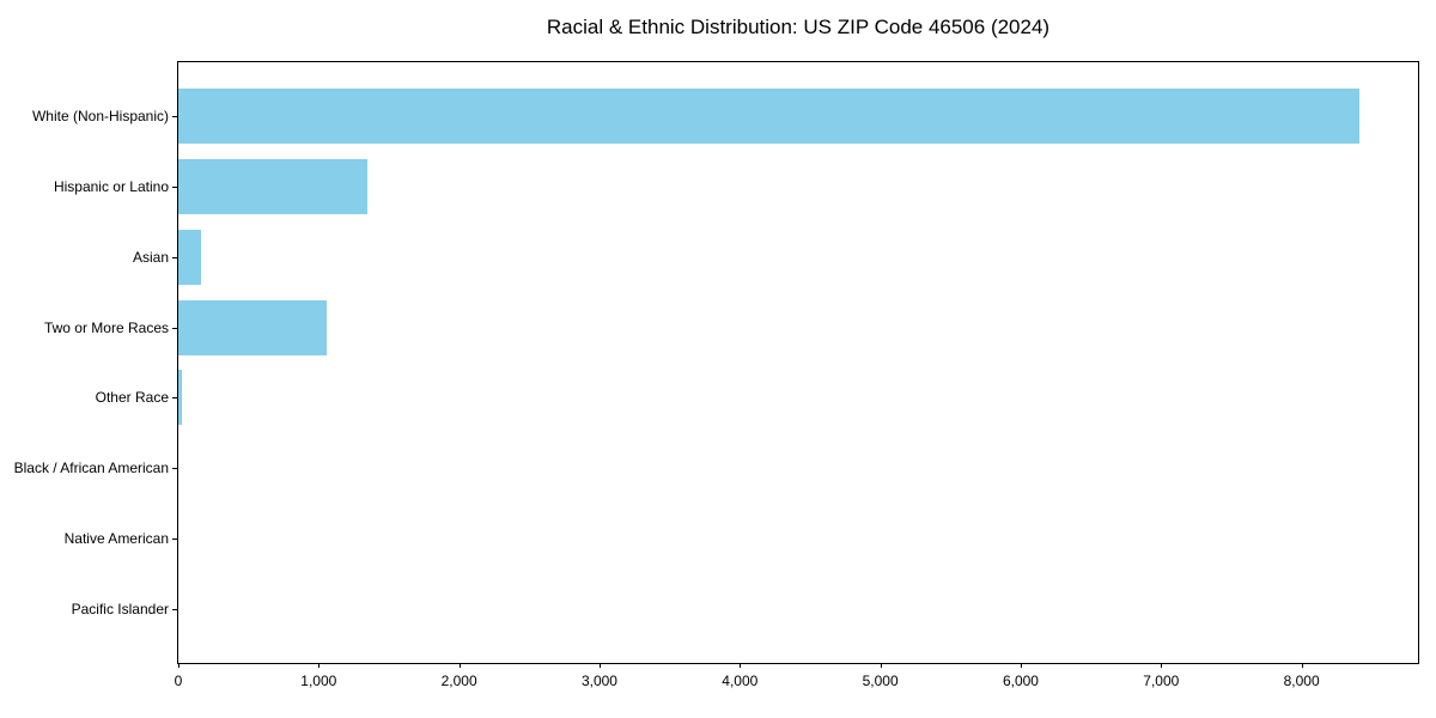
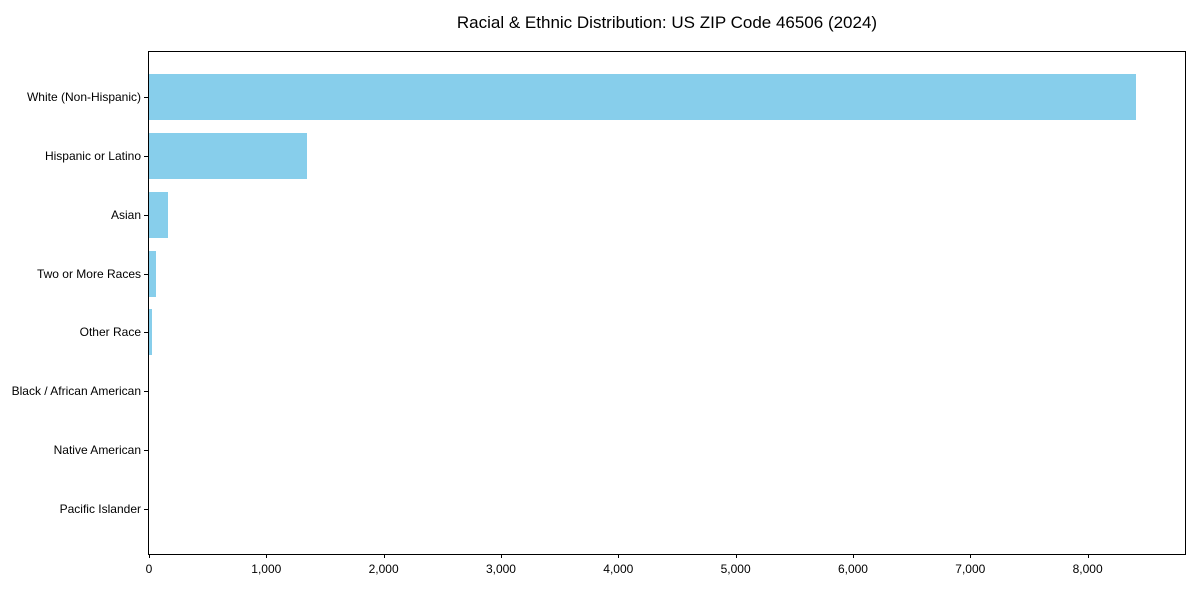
Two or More Races: 1060 -> 60
